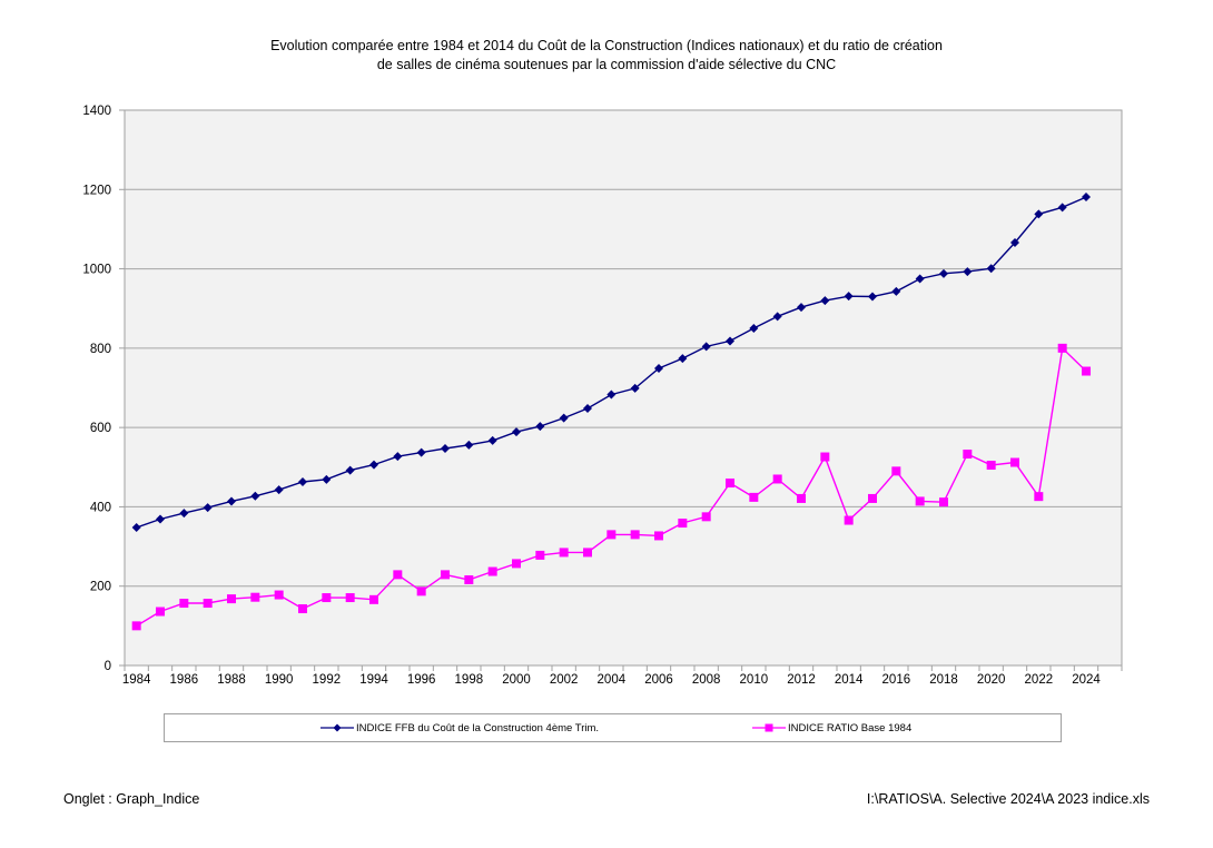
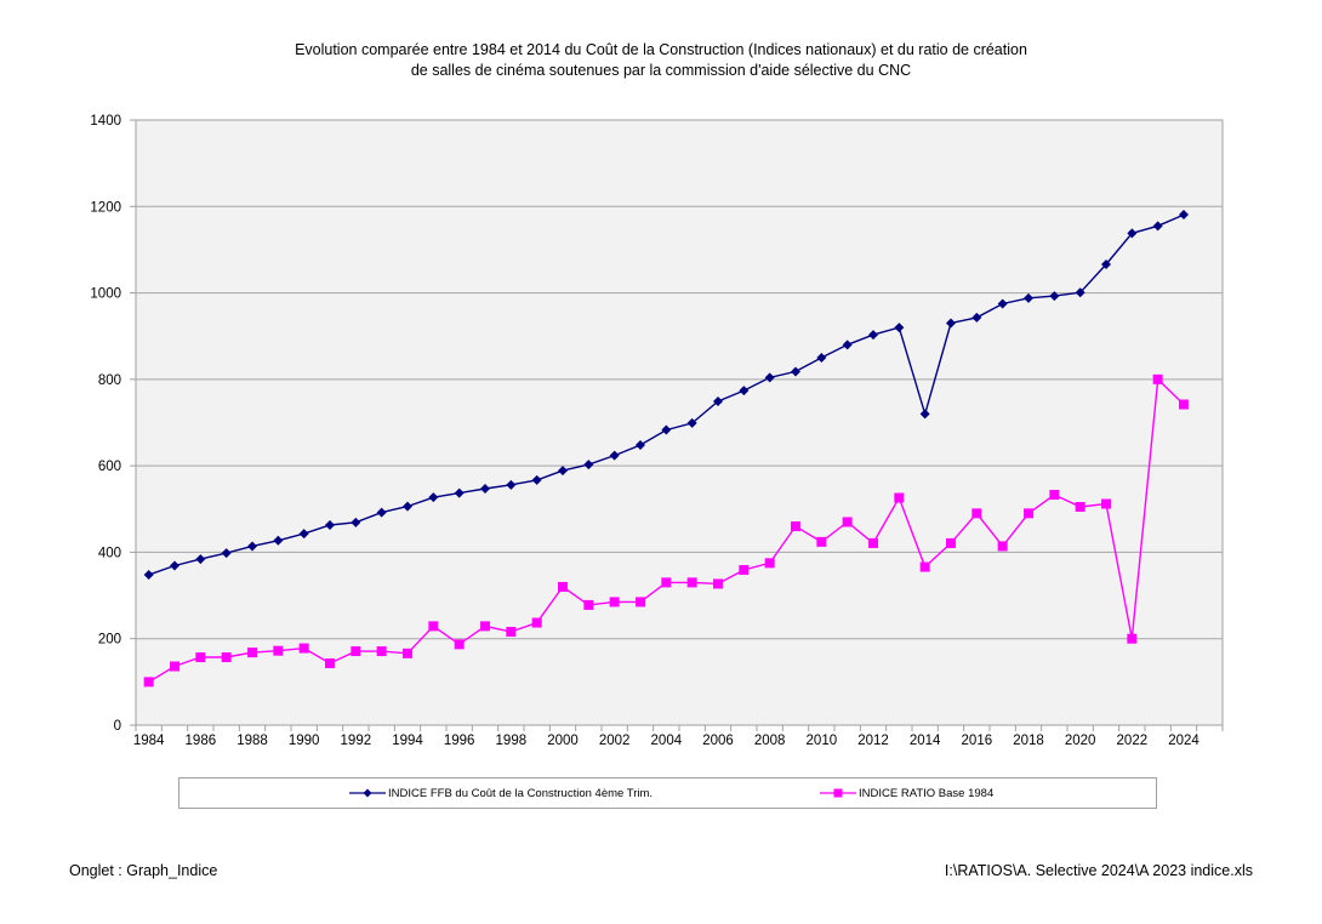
INDICE RATIO Base 1984/2000: 260 -> 320
INDICE FFB du Coût de la Construction 4ème Trim./2014: 930 -> 720
INDICE RATIO Base 1984/2018: 410 -> 490
INDICE RATIO Base 1984/2022: 430 -> 200
